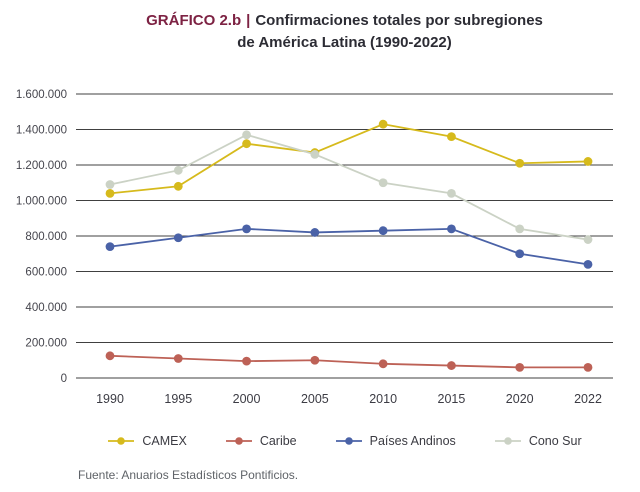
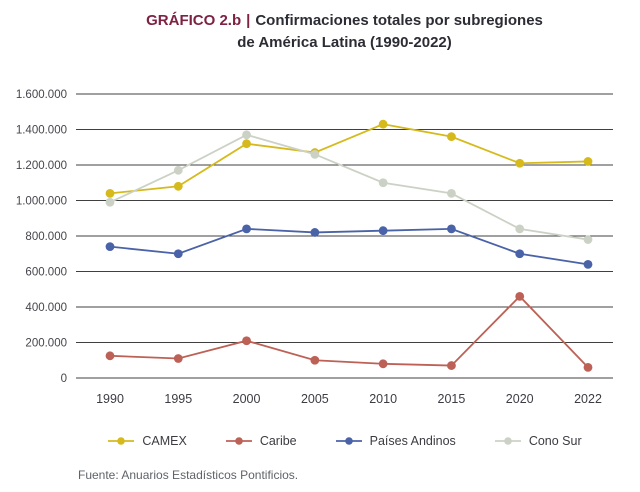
Cono Sur/1990: 1090000 -> 990000
Países Andinos/1995: 790000 -> 700000
Caribe/2000: 100000 -> 210000
Caribe/2020: 60000 -> 460000
